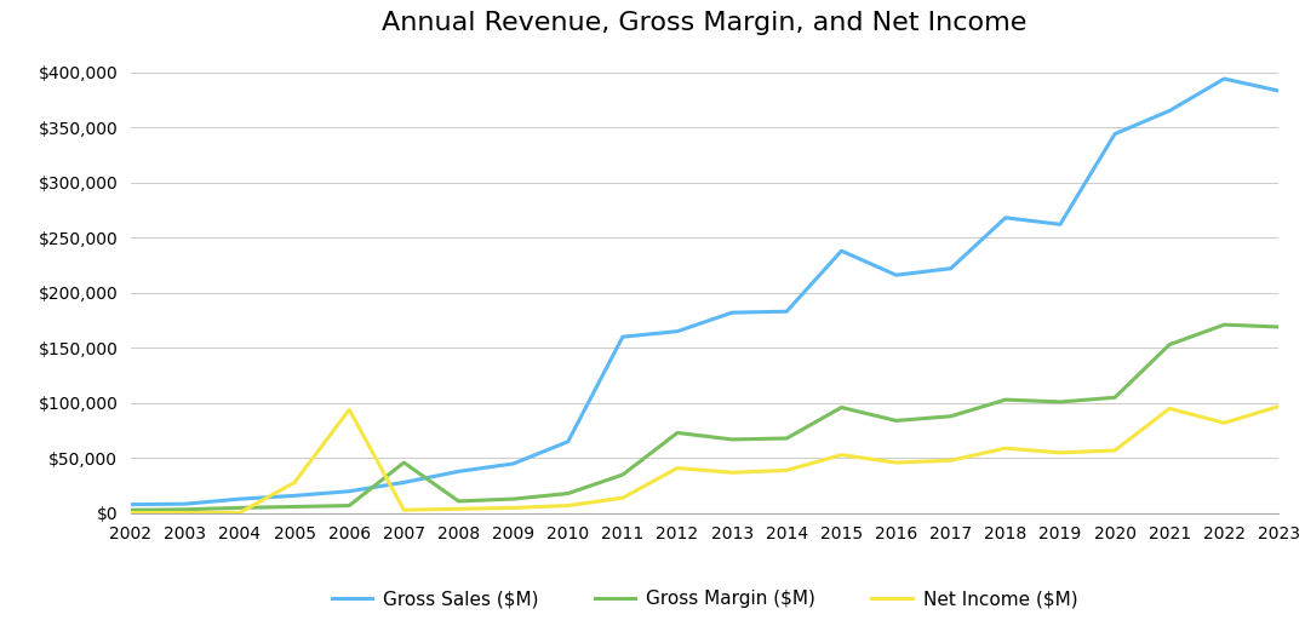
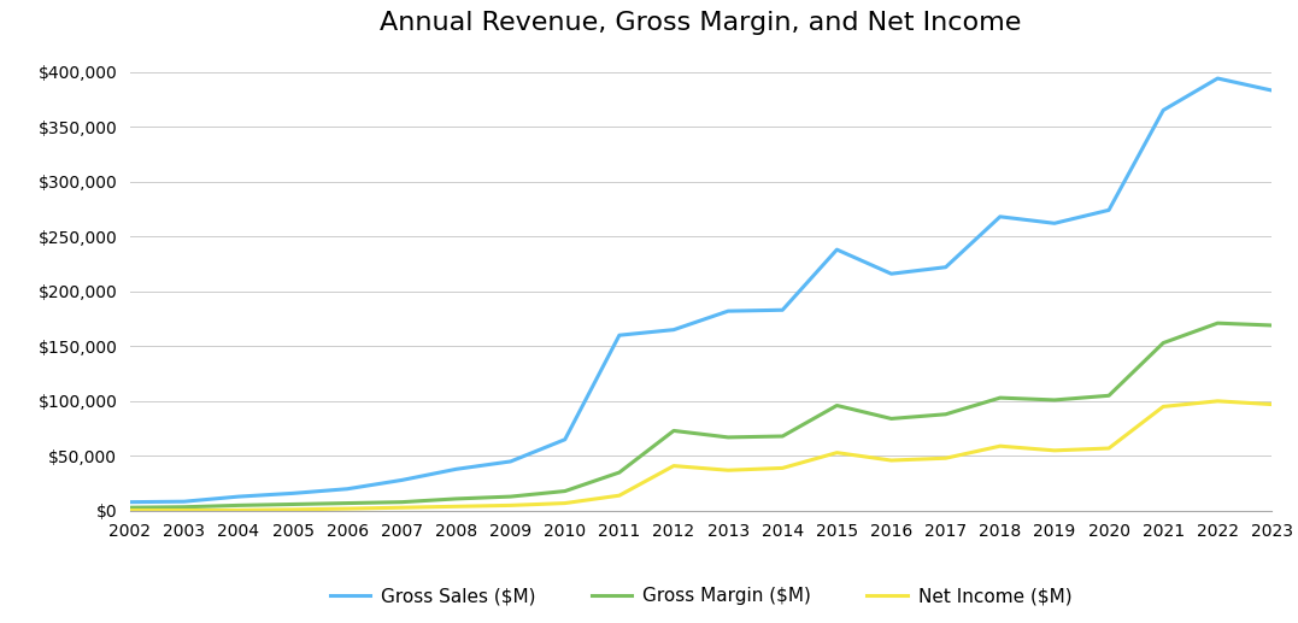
Net Income ($M)/2005: $28,000 -> $1,000
Net Income ($M)/2006: $94,000 -> $2,000
Gross Margin ($M)/2007: $46,000 -> $8,000
Gross Sales ($M)/2020: $344,000 -> $274,000
Net Income ($M)/2022: $82,000 -> $100,000
